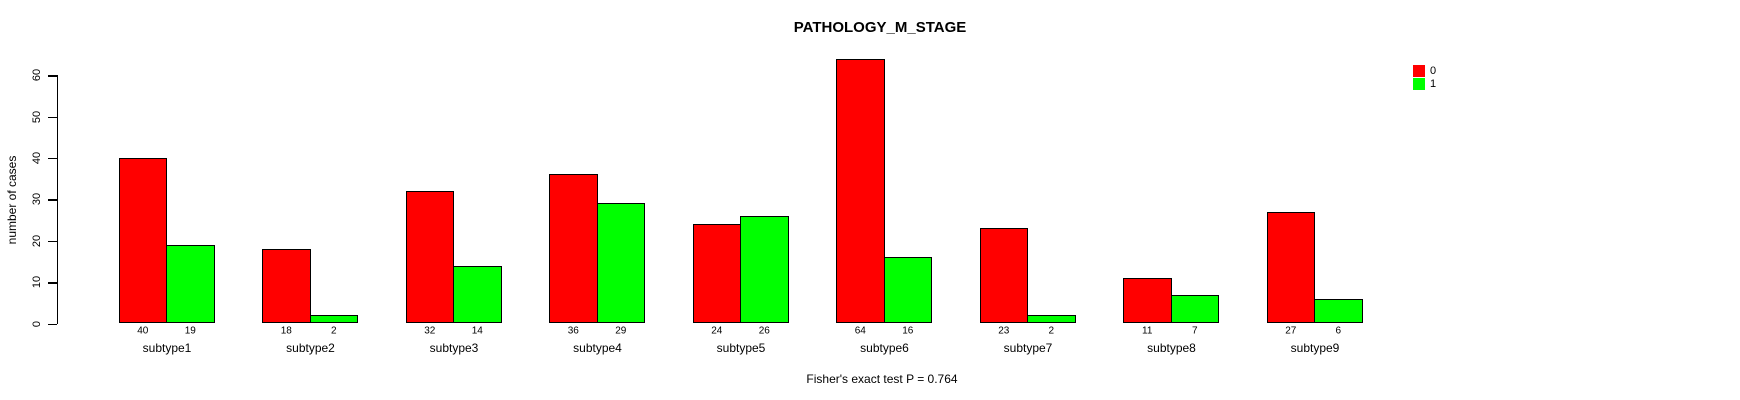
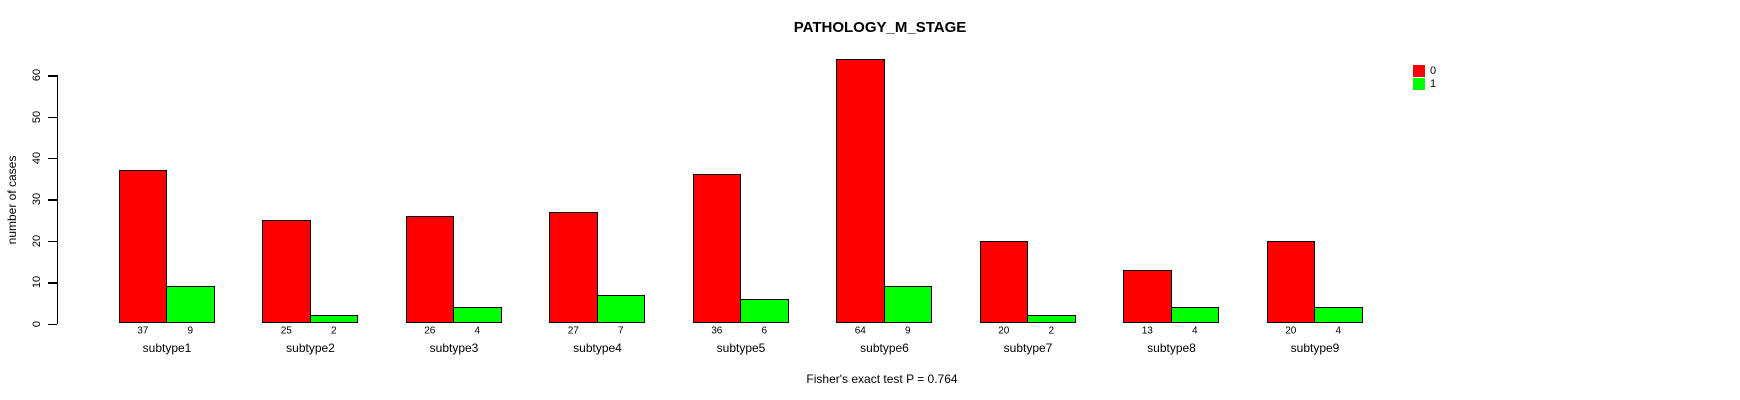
0/subtype1: 40 -> 37
1/subtype1: 19 -> 9
0/subtype2: 18 -> 25
0/subtype3: 32 -> 26
1/subtype3: 14 -> 4
0/subtype4: 36 -> 27
1/subtype4: 29 -> 7
0/subtype5: 24 -> 36
1/subtype5: 26 -> 6
1/subtype6: 16 -> 9
0/subtype7: 23 -> 20
0/subtype8: 11 -> 13
1/subtype8: 7 -> 4
0/subtype9: 27 -> 20
1/subtype9: 6 -> 4
